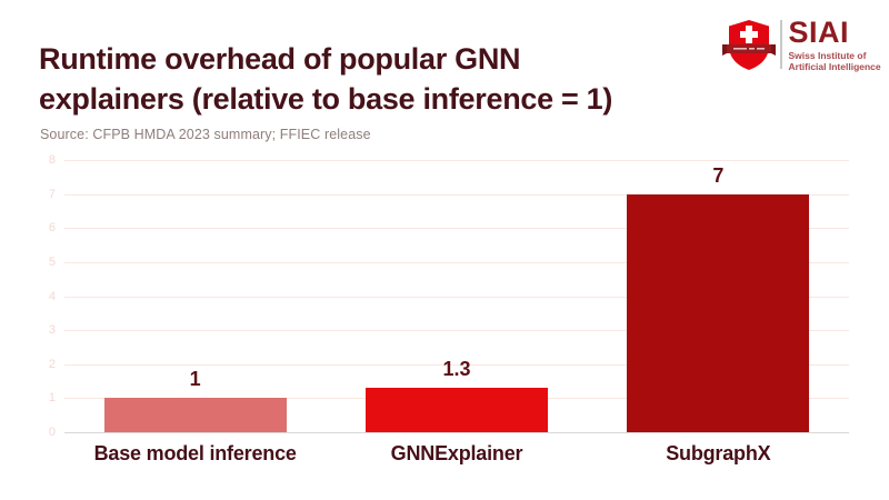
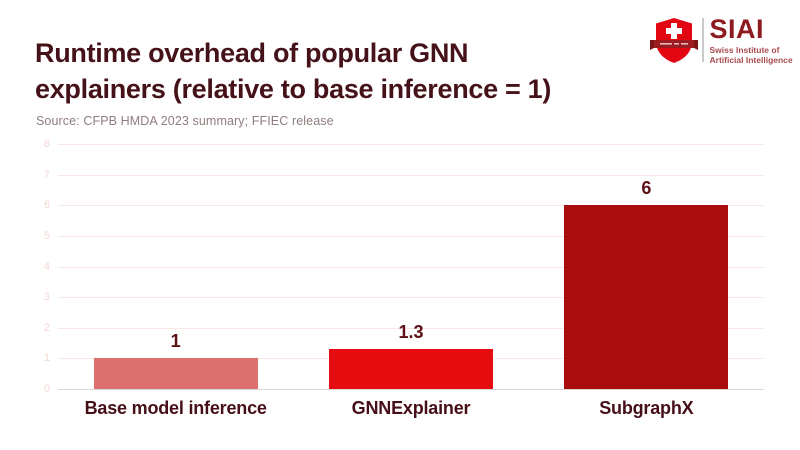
SubgraphX: 7 -> 6
